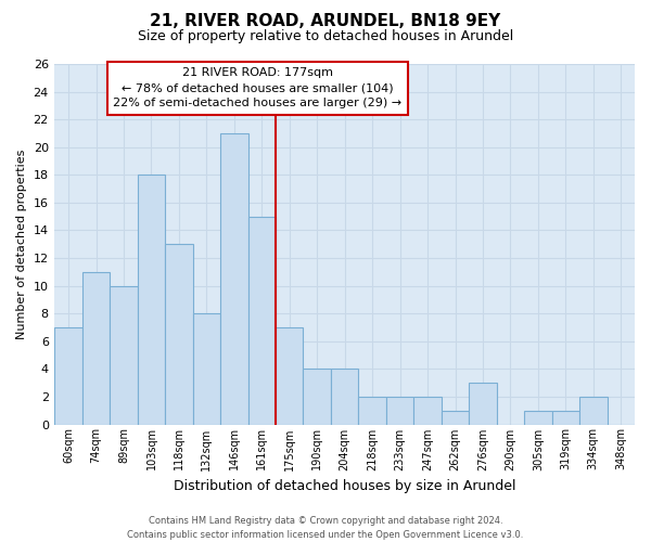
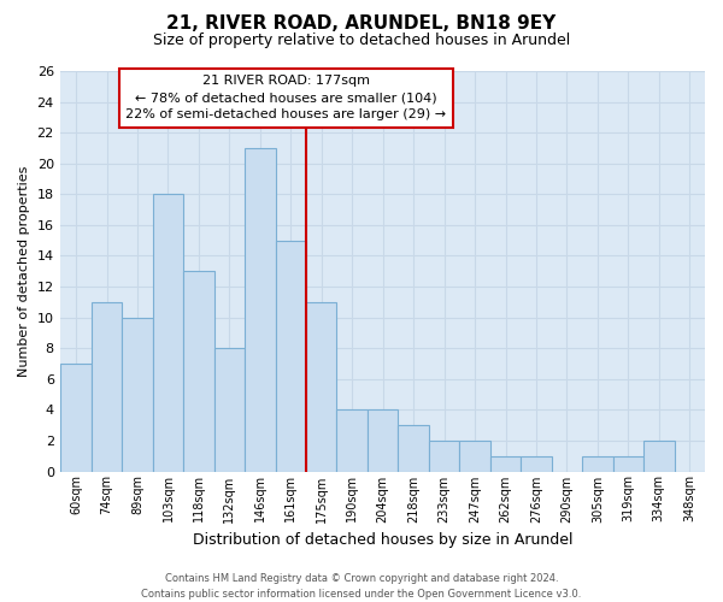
175sqm: 7 -> 11
218sqm: 2 -> 3
276sqm: 3 -> 1
